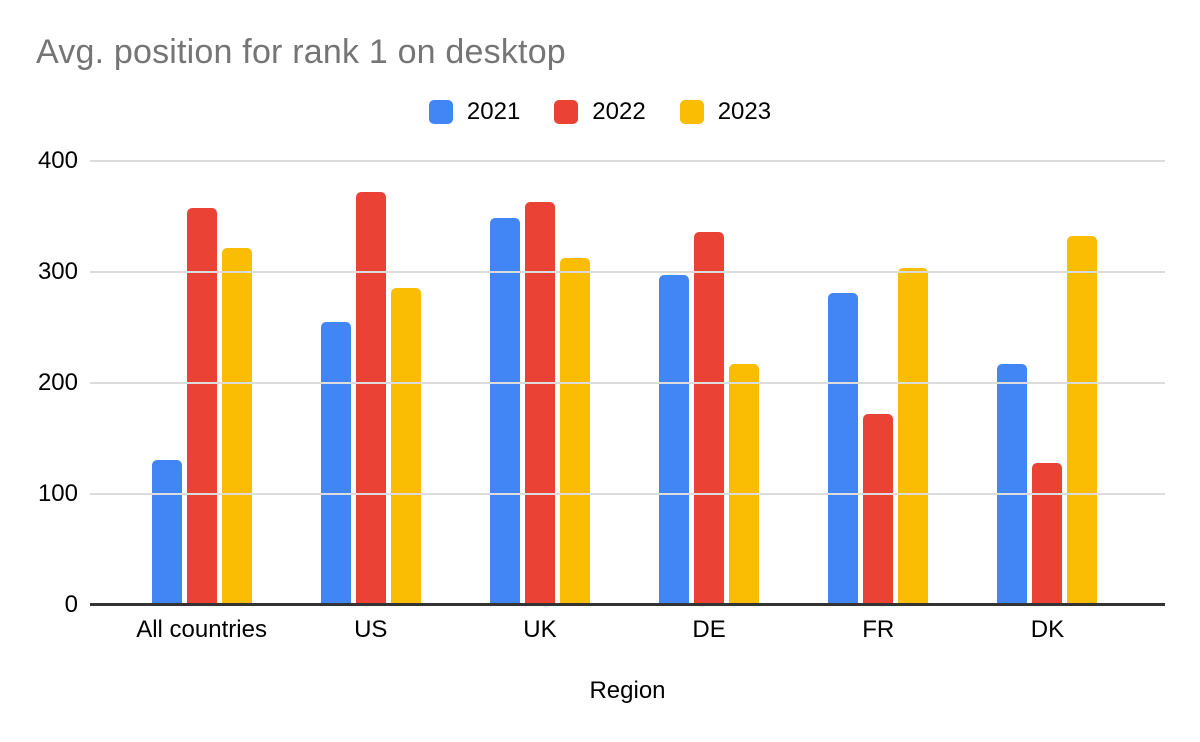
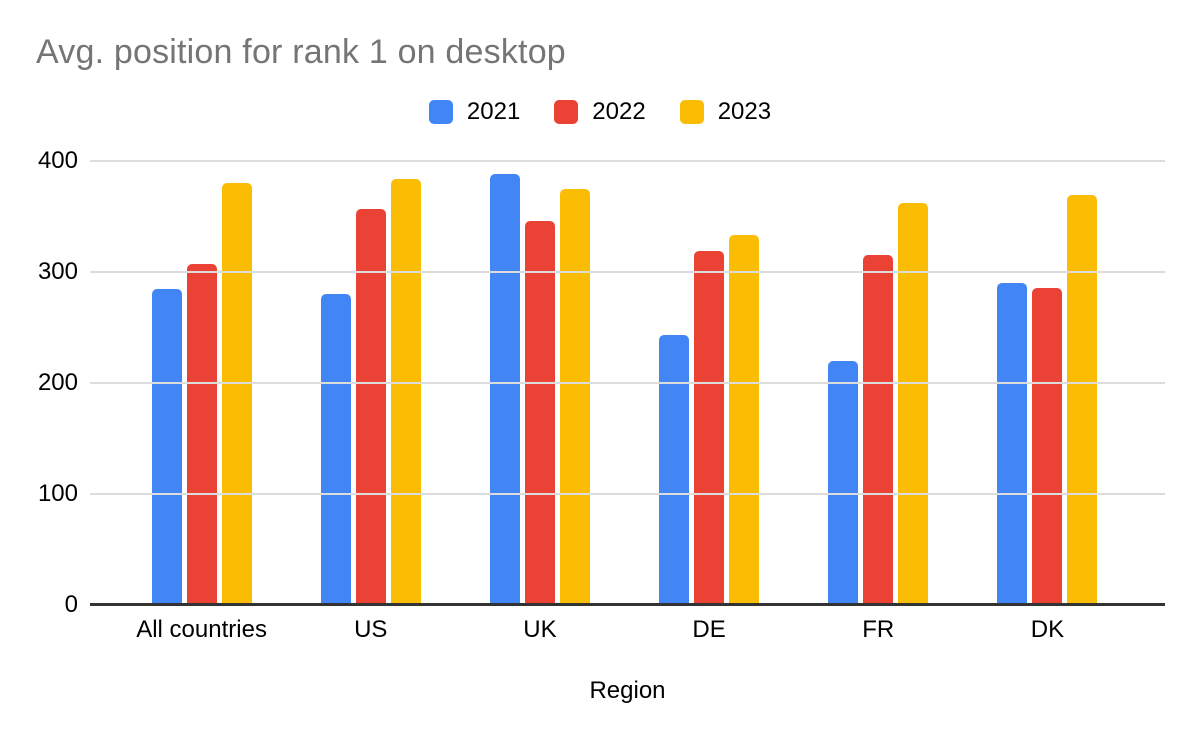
2021/All countries: 131 -> 285
2022/All countries: 358 -> 307
2023/All countries: 322 -> 380
2021/US: 255 -> 280
2022/US: 372 -> 357
2023/US: 286 -> 384
2021/UK: 349 -> 388
2022/UK: 363 -> 346
2023/UK: 313 -> 375
2021/DE: 297 -> 243
2022/DE: 336 -> 319
2023/DE: 217 -> 333
2021/FR: 281 -> 220
2022/FR: 172 -> 315
2023/FR: 304 -> 362
2021/DK: 217 -> 290
2022/DK: 128 -> 286
2023/DK: 332 -> 369
